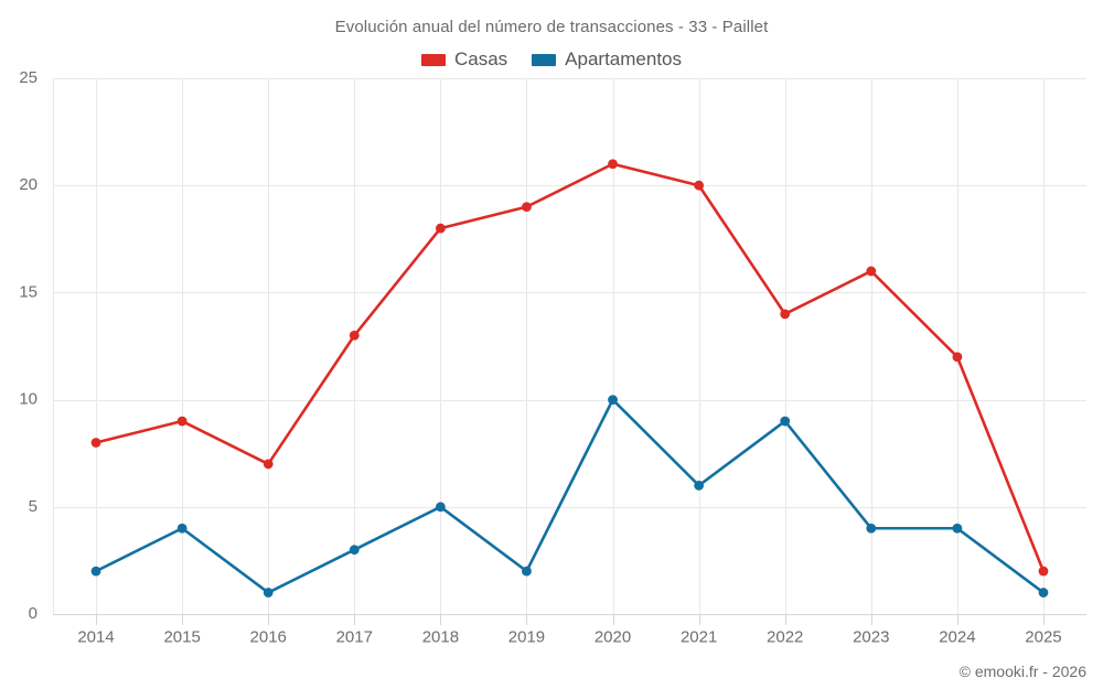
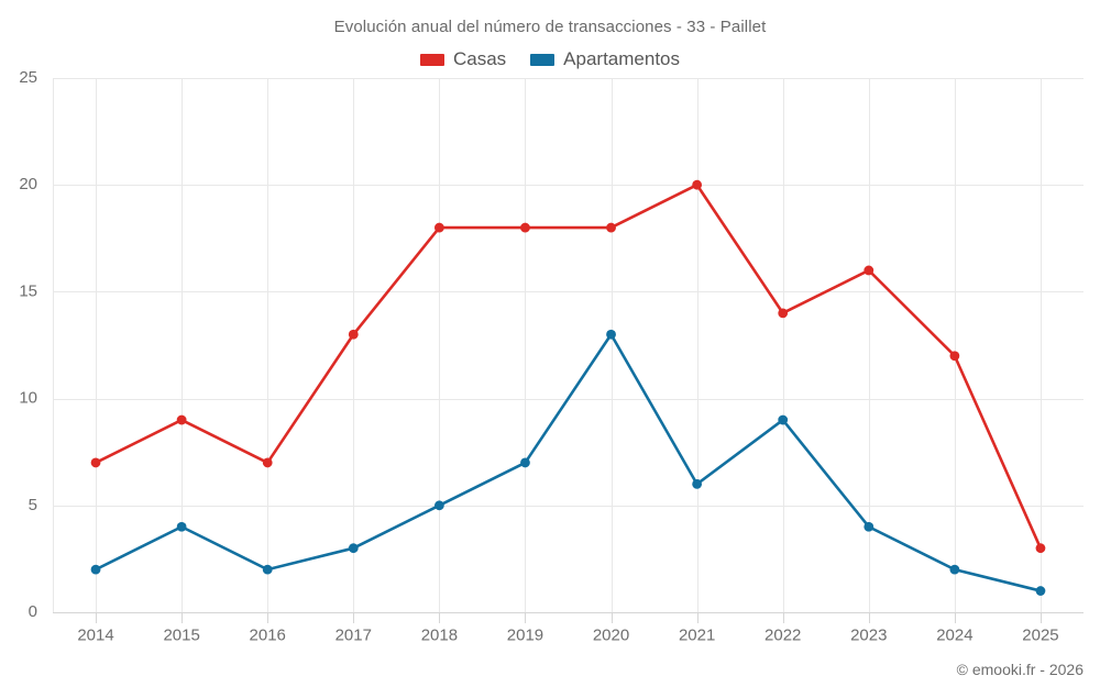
Casas/2014: 8 -> 7
Apartamentos/2016: 1 -> 2
Casas/2019: 19 -> 18
Apartamentos/2019: 2 -> 7
Casas/2020: 21 -> 18
Apartamentos/2020: 10 -> 13
Apartamentos/2024: 4 -> 2
Casas/2025: 2 -> 3
